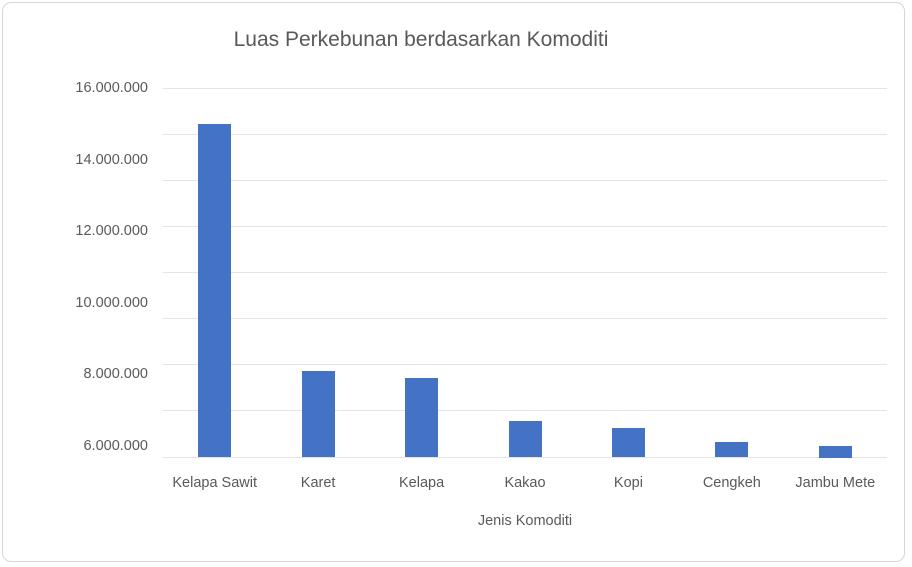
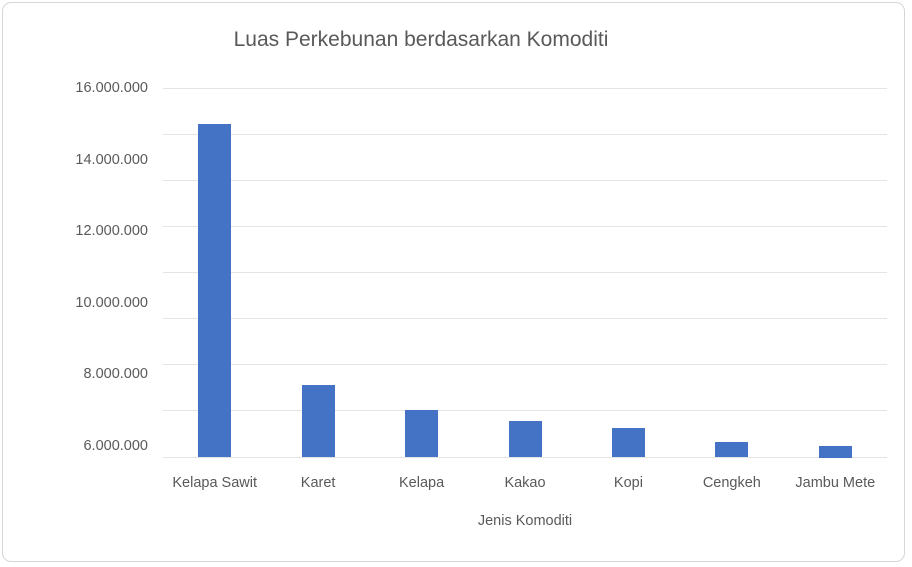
Karet: 8100000 -> 7700000
Kelapa: 7900000 -> 7000000
